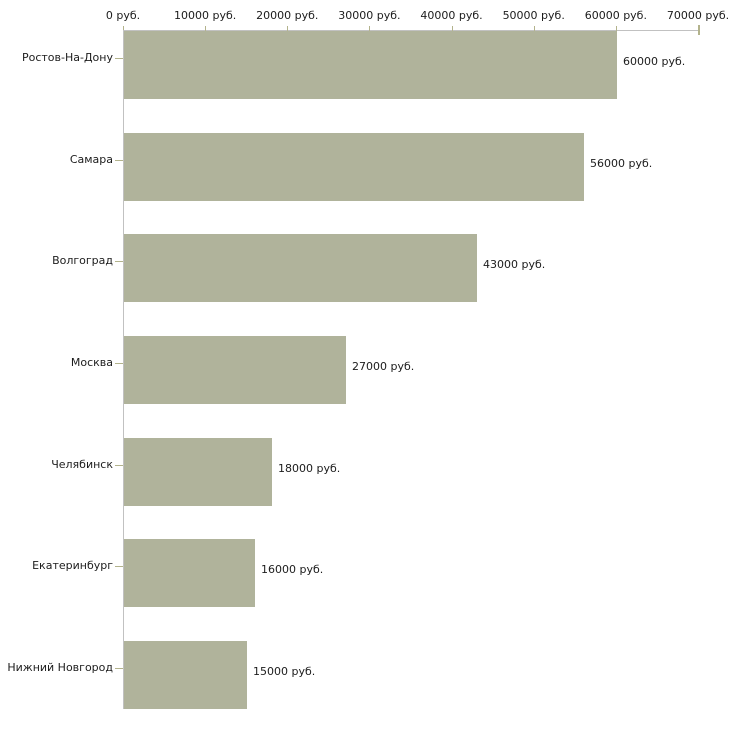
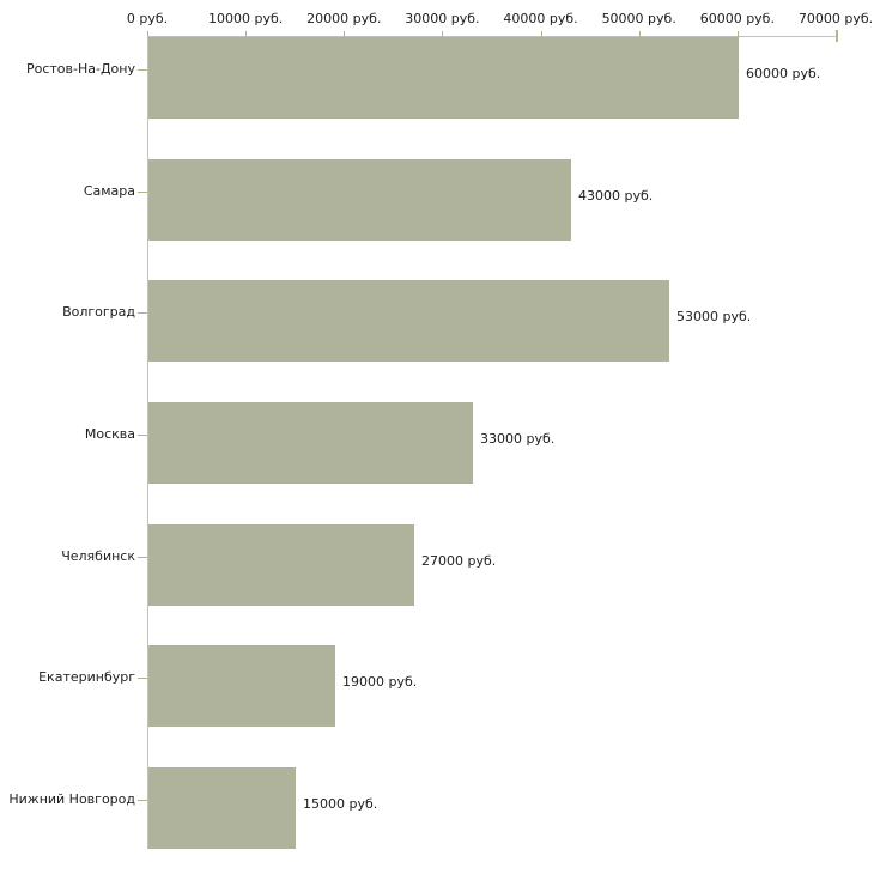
Самара: 56000 -> 43000
Волгоград: 43000 -> 53000
Москва: 27000 -> 33000
Челябинск: 18000 -> 27000
Екатеринбург: 16000 -> 19000
